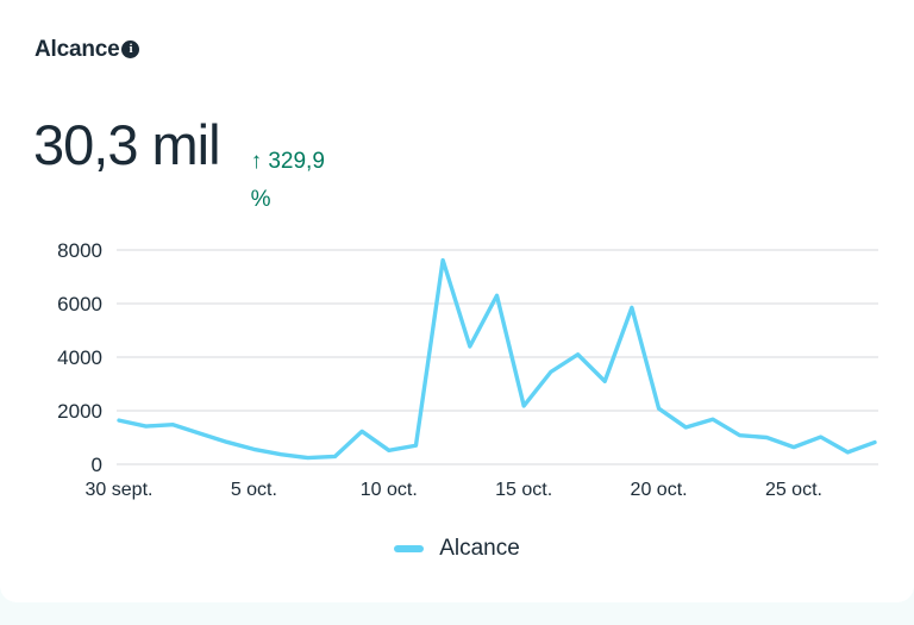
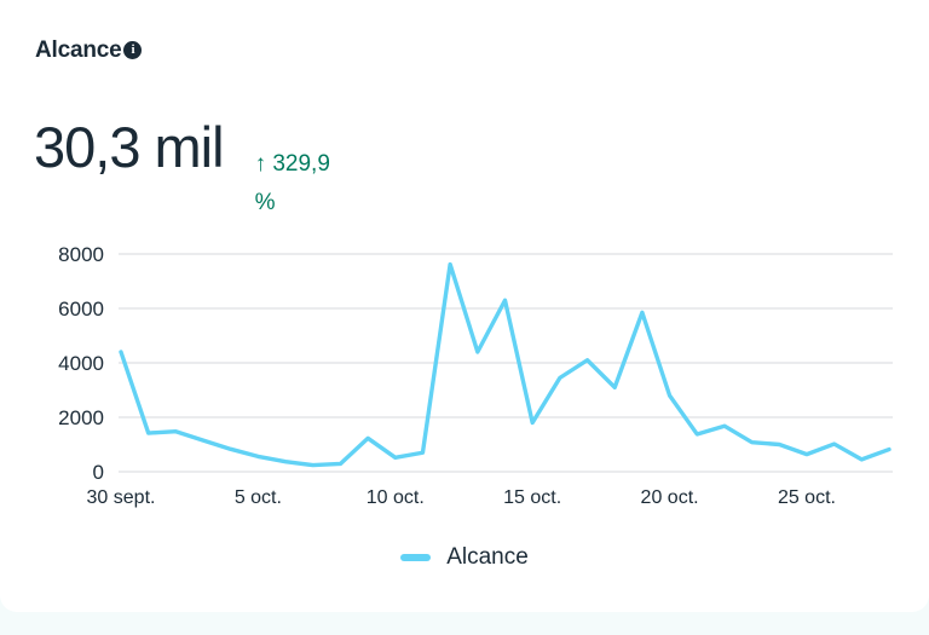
30 sept.: 1600 -> 4400
15 oct.: 2200 -> 1800
20 oct.: 2100 -> 2800
